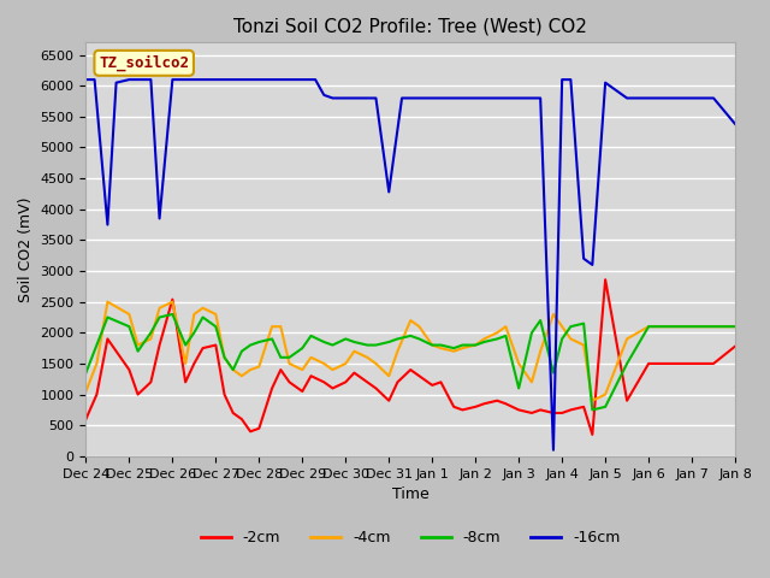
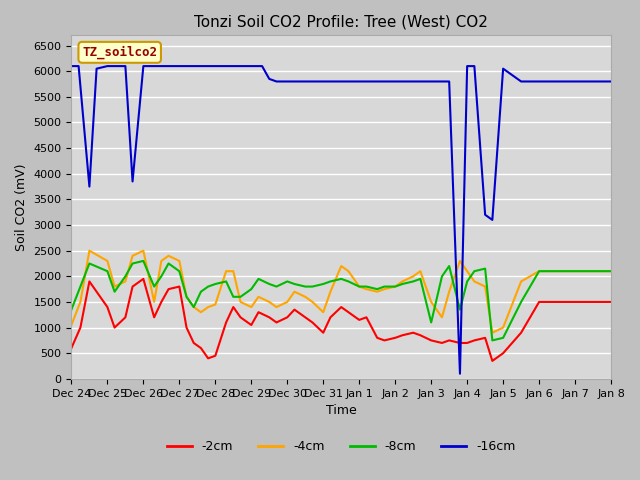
-2cm/Dec 26: 2540 -> 1950
-16cm/Dec 31: 4280 -> 5800
-2cm/Jan 5: 2860 -> 500
-2cm/Jan 8: 1780 -> 1500
-16cm/Jan 8: 5380 -> 5800
